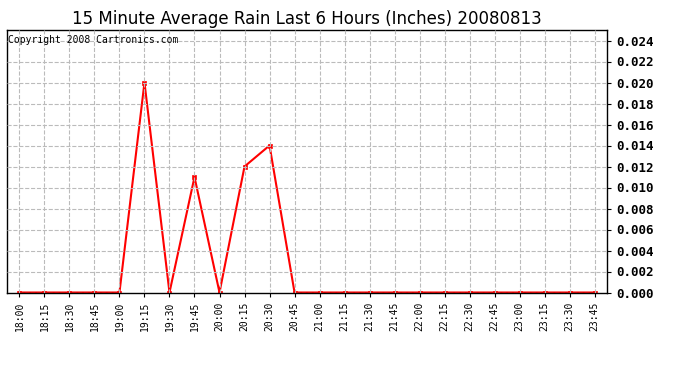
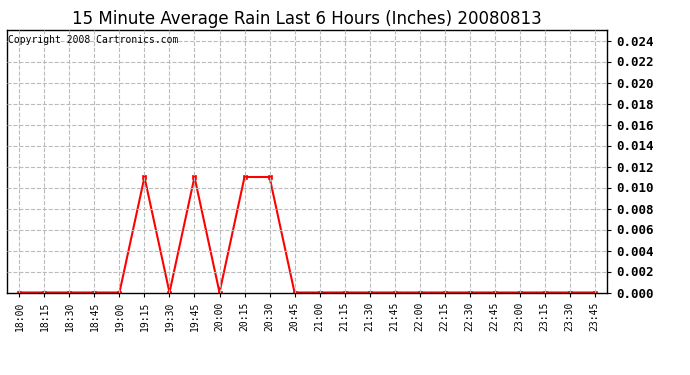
19:15: 0.020 -> 0.011
20:15: 0.012 -> 0.011
20:30: 0.014 -> 0.011
